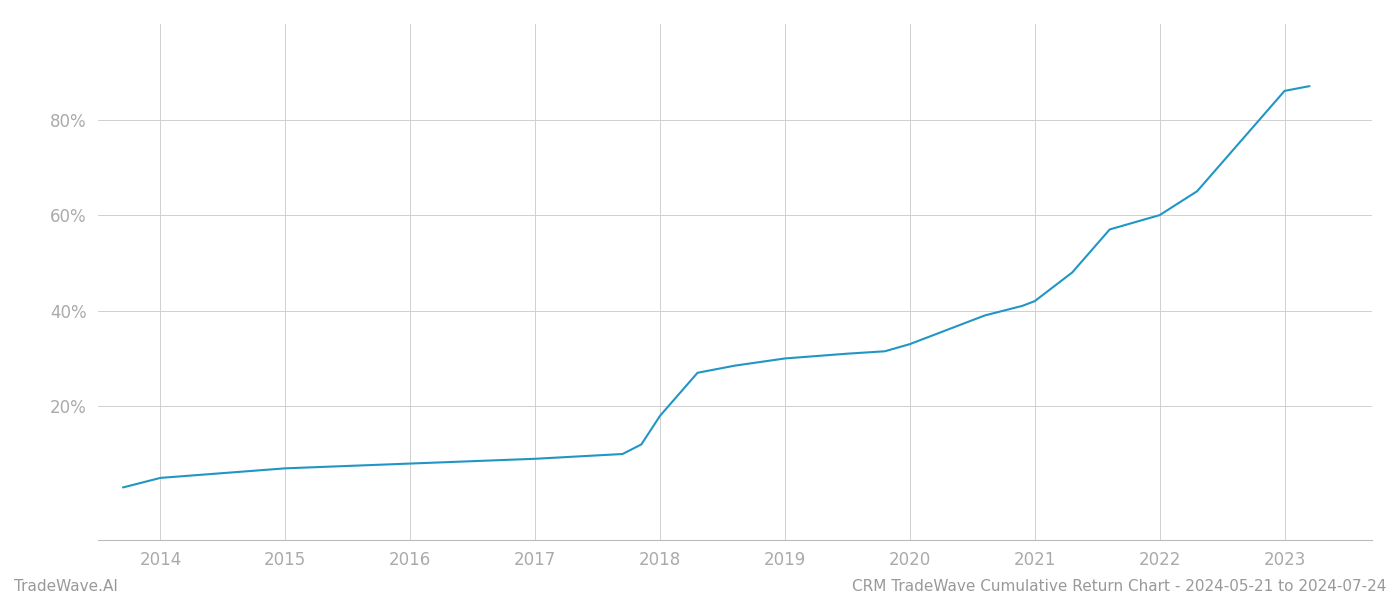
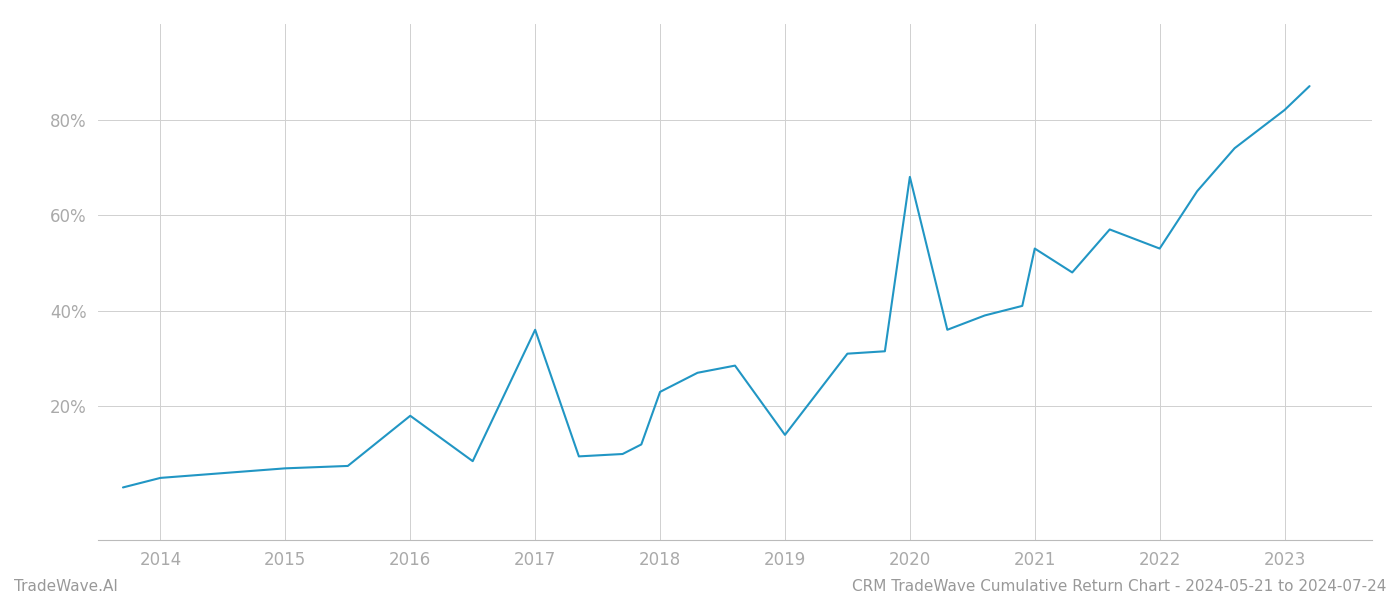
2016: 8.0% -> 18.0%
2017: 9.0% -> 36.0%
2018: 18.0% -> 23.0%
2019: 30.0% -> 14.0%
2020: 33.0% -> 68.0%
2021: 42.0% -> 53.0%
2022: 60.0% -> 53.0%
2023: 86.0% -> 82.0%
